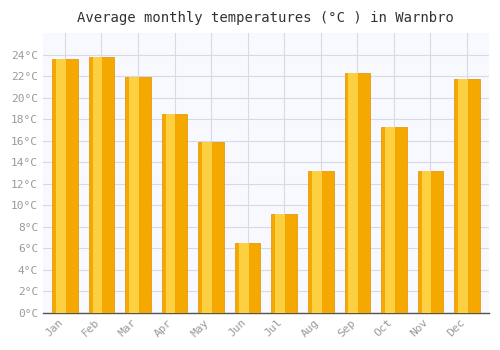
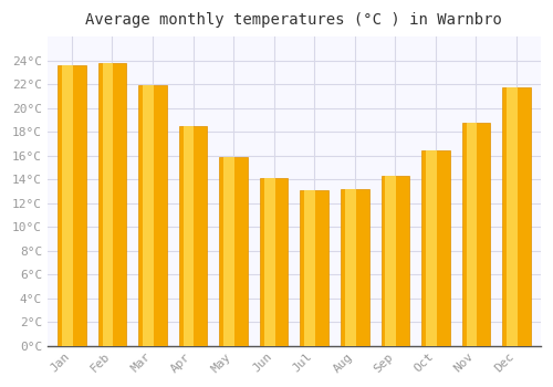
Jun: 6.5°C -> 14.1°C
Jul: 9.2°C -> 13.1°C
Sep: 22.3°C -> 14.3°C
Oct: 17.3°C -> 16.4°C
Nov: 13.2°C -> 18.8°C
